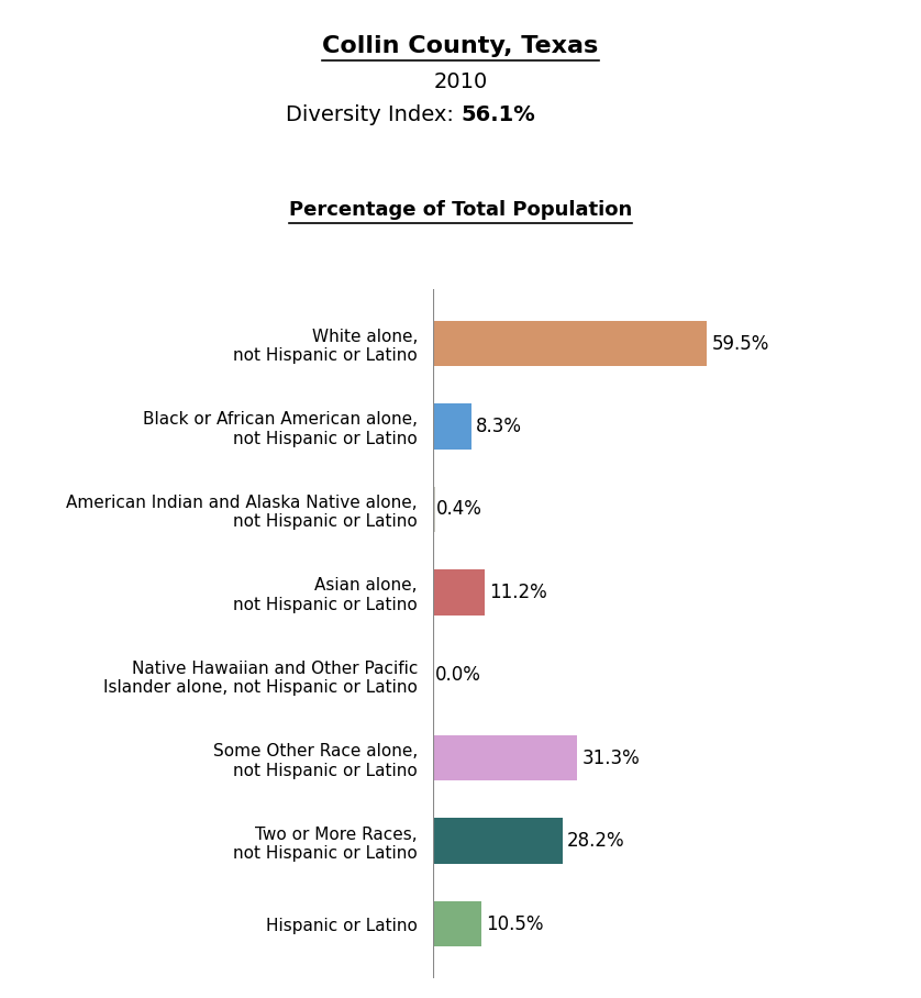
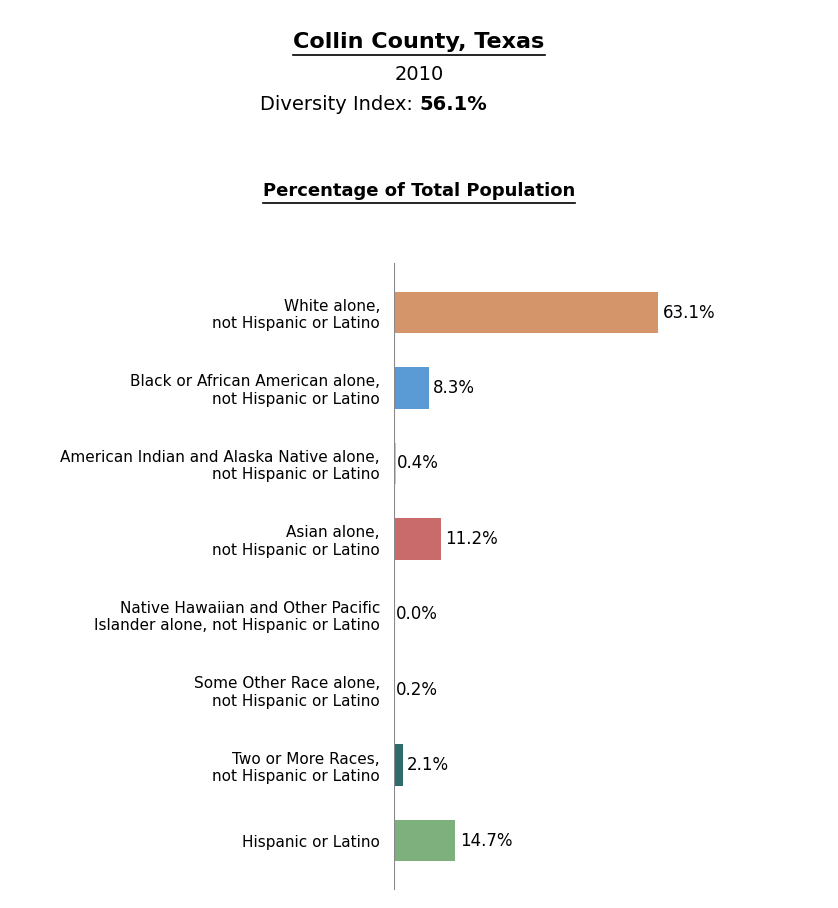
White alone, not Hispanic or Latino: 59.5% -> 63.1%
Some Other Race alone, not Hispanic or Latino: 31.3% -> 0.2%
Two or More Races, not Hispanic or Latino: 28.2% -> 2.1%
Hispanic or Latino: 10.5% -> 14.7%
